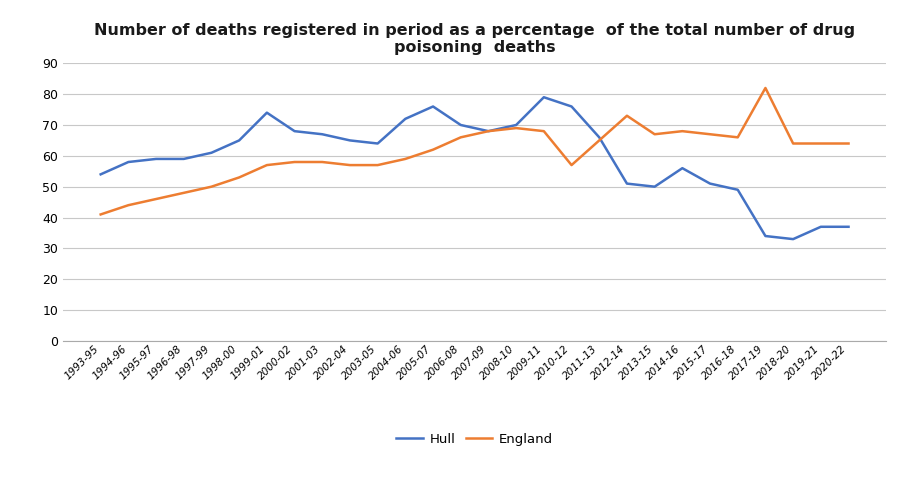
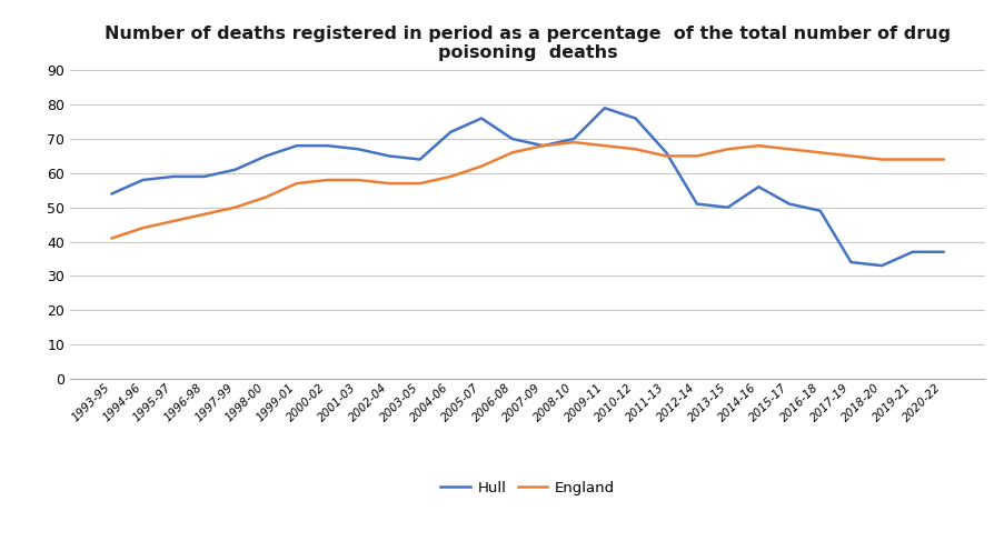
Hull/1999-01: 74 -> 68
England/2010-12: 57 -> 67
England/2012-14: 73 -> 65
England/2017-19: 82 -> 65
